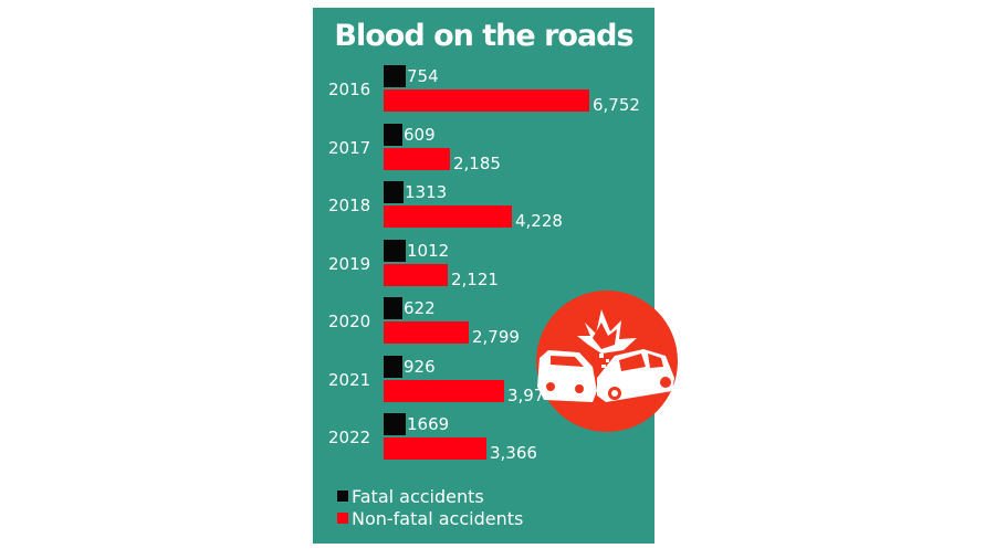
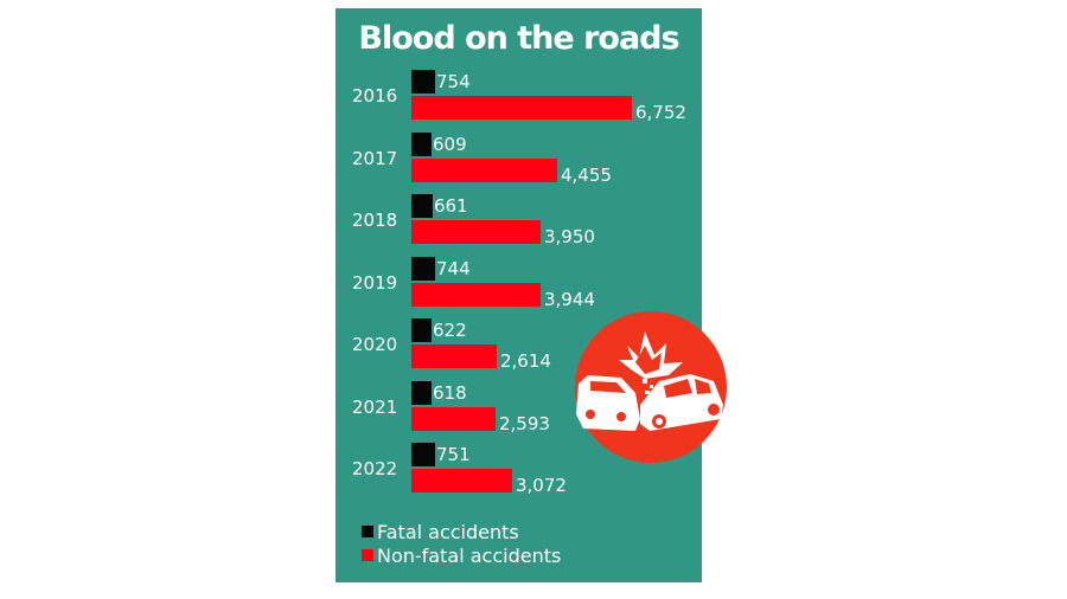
Non-fatal accidents/2017: 2,185 -> 4,455
Fatal accidents/2018: 1313 -> 661
Non-fatal accidents/2018: 4,228 -> 3,950
Fatal accidents/2019: 1012 -> 744
Non-fatal accidents/2019: 2,121 -> 3,944
Non-fatal accidents/2020: 2,799 -> 2,614
Fatal accidents/2021: 926 -> 618
Non-fatal accidents/2021: 3,974 -> 2,593
Fatal accidents/2022: 1669 -> 751
Non-fatal accidents/2022: 3,366 -> 3,072
